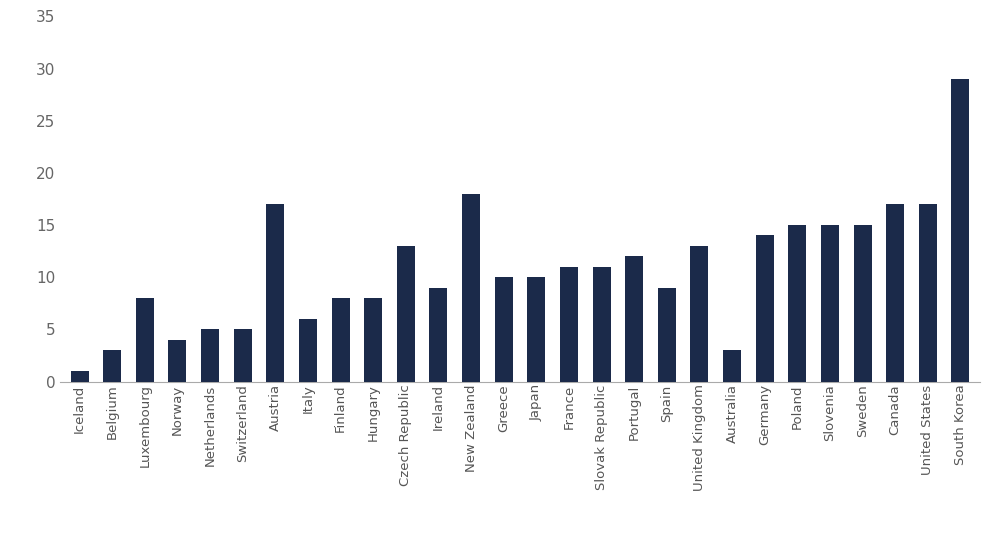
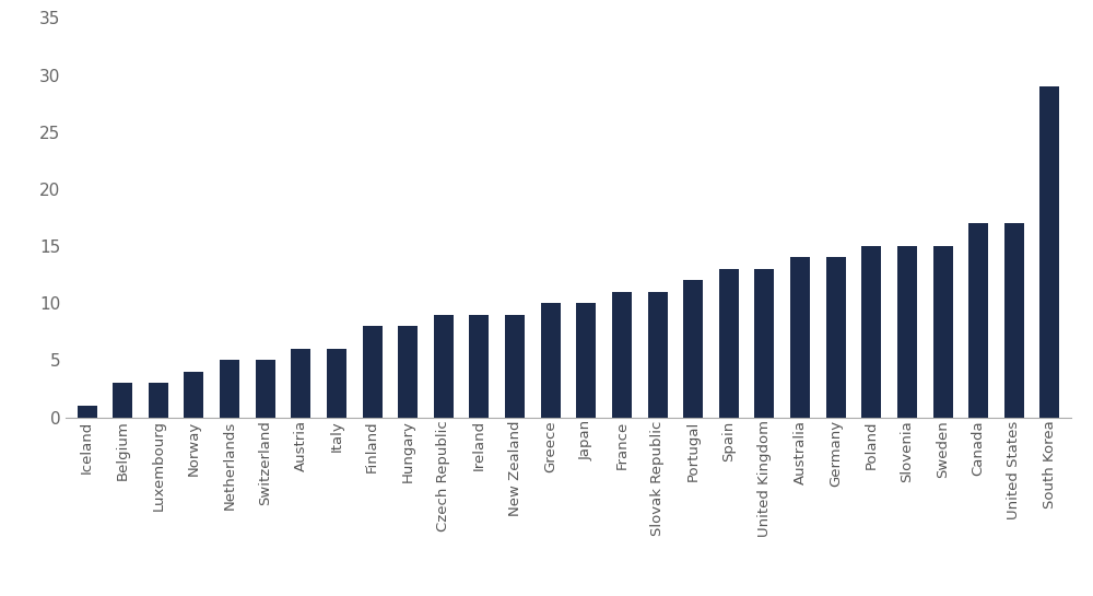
Luxembourg: 8 -> 3
Austria: 17 -> 6
Czech Republic: 13 -> 9
New Zealand: 18 -> 9
Spain: 9 -> 13
Australia: 3 -> 14
